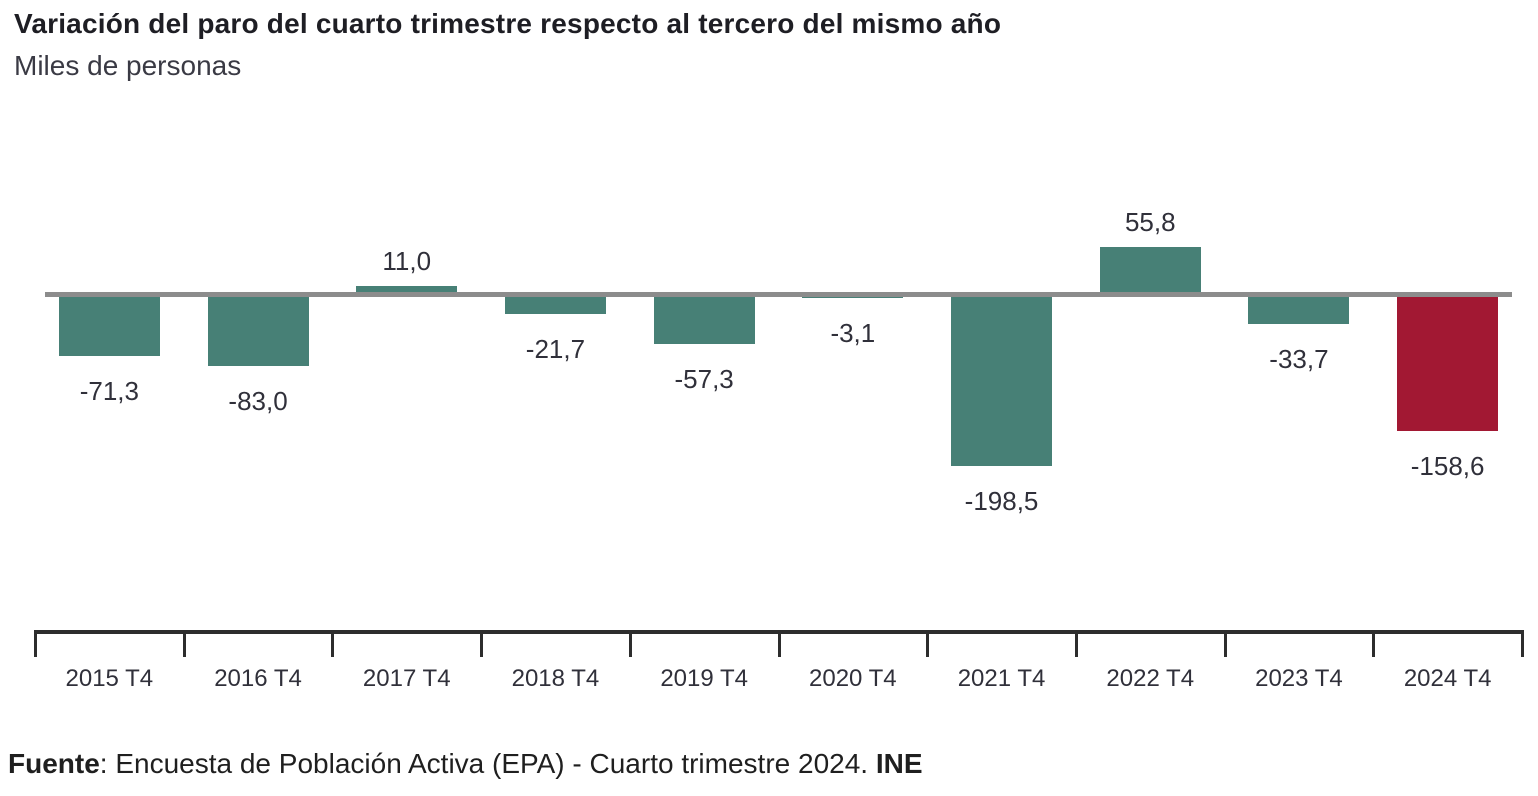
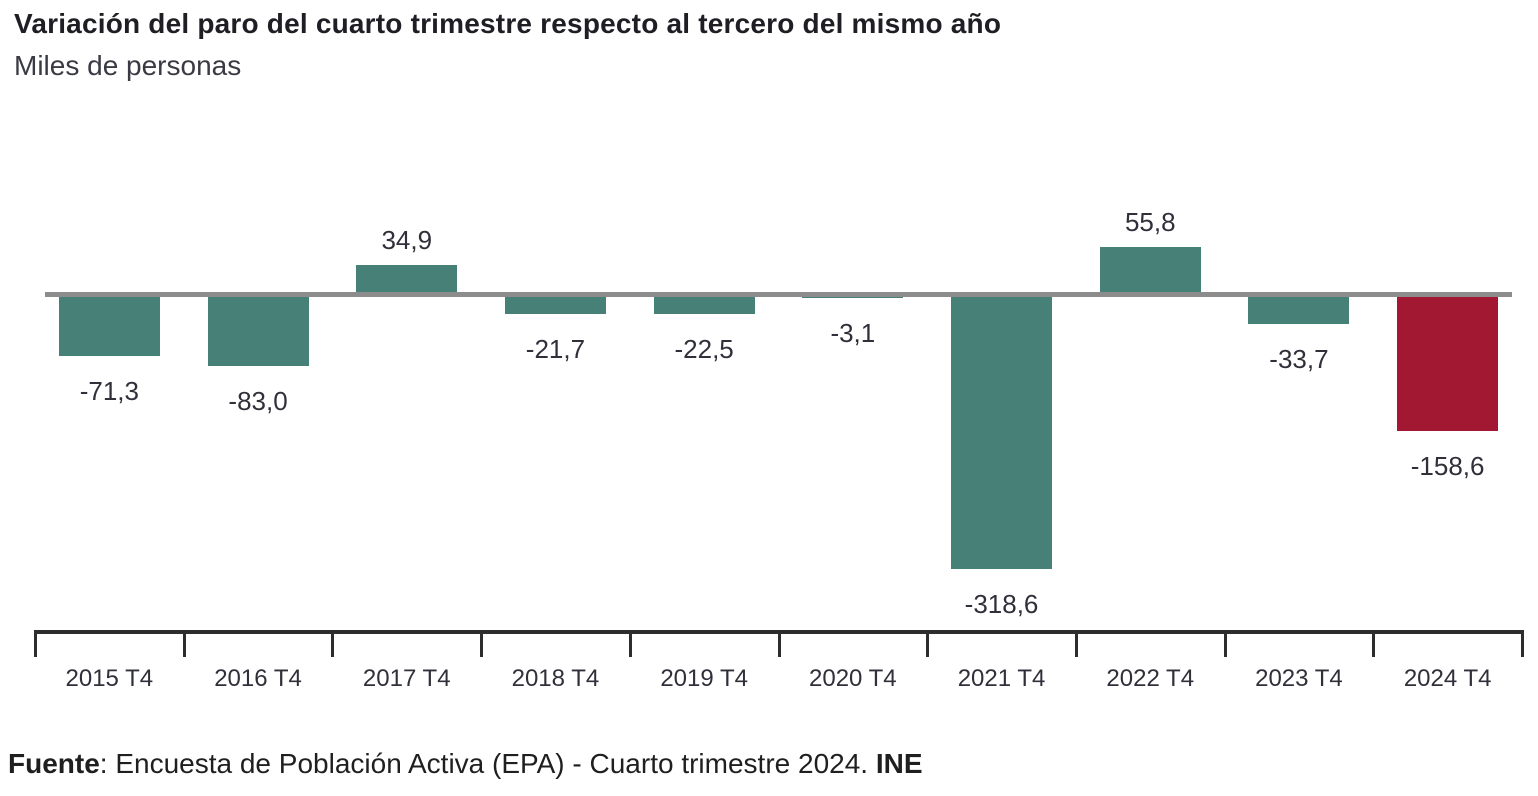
2017 T4: 11,0 -> 34,9
2019 T4: -57,3 -> -22,5
2021 T4: -198,5 -> -318,6
